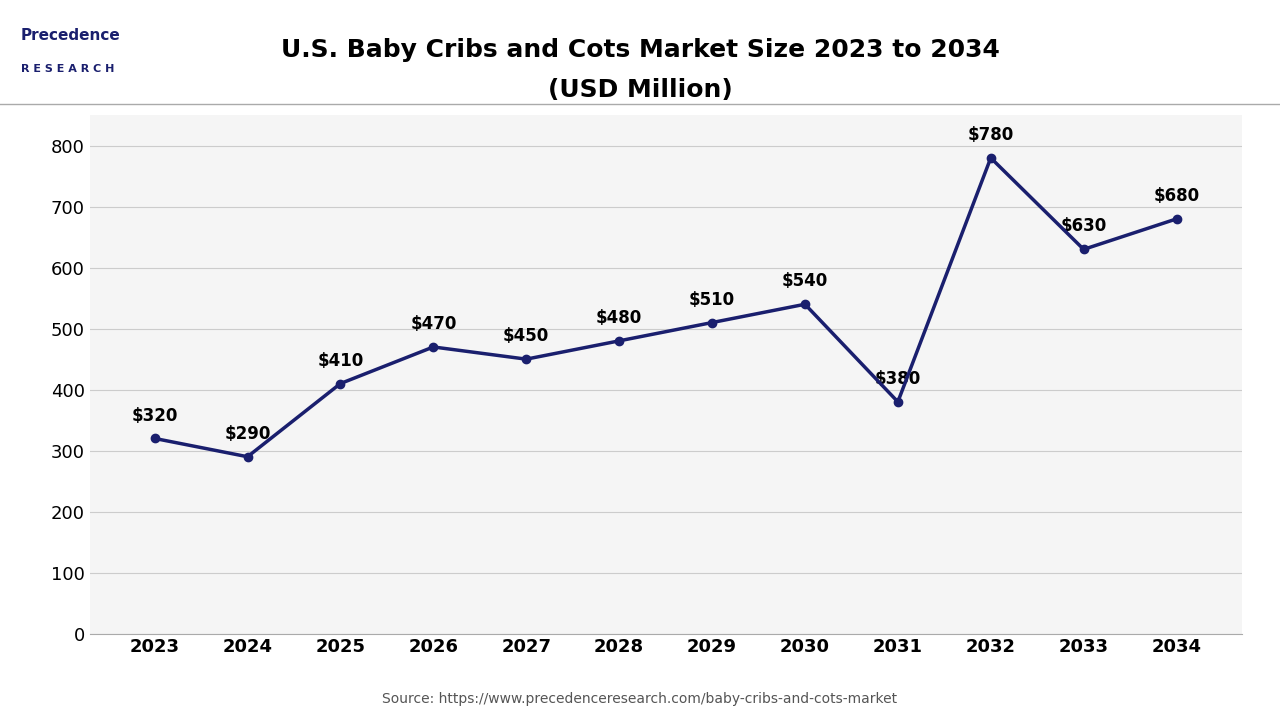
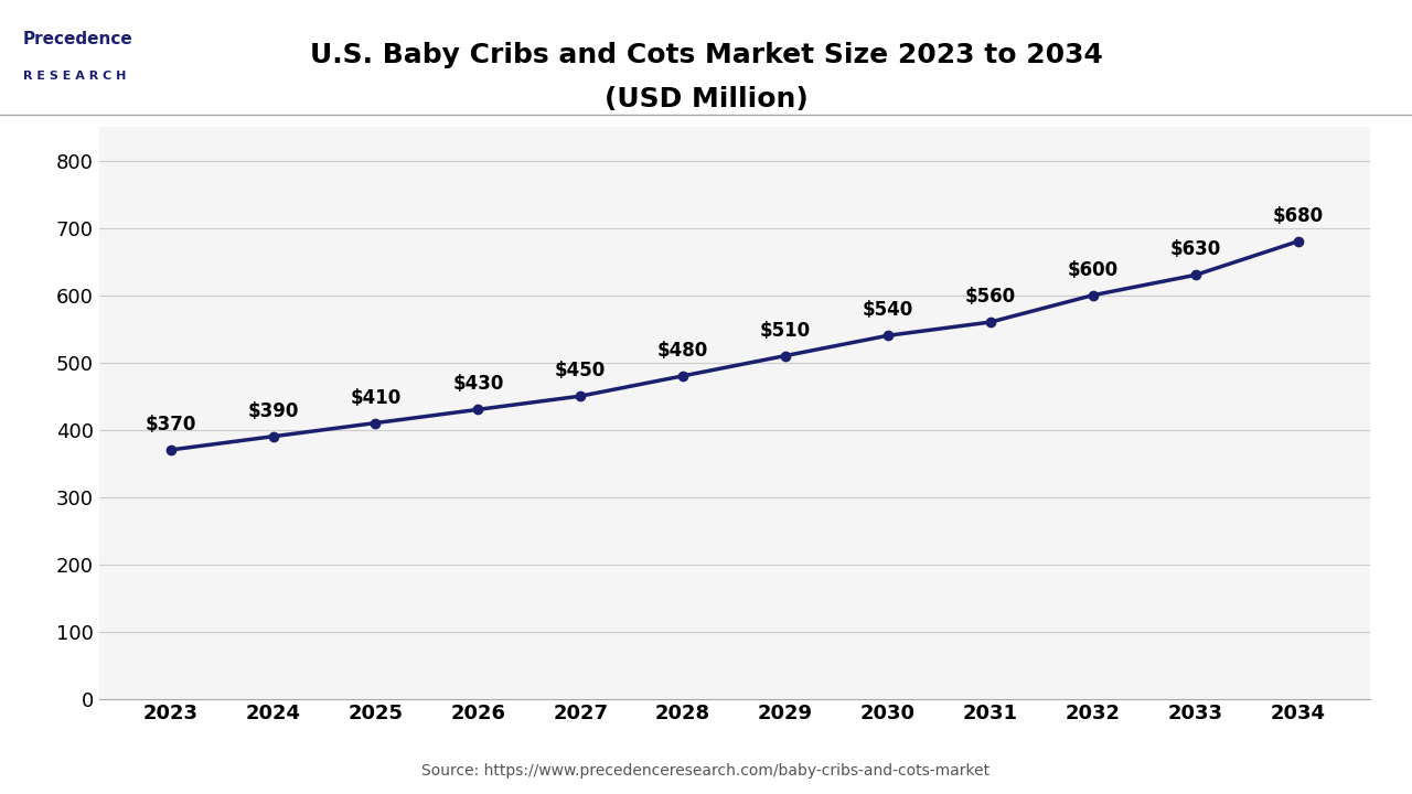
2023: $320 -> $370
2024: $290 -> $390
2026: $470 -> $430
2031: $380 -> $560
2032: $780 -> $600
